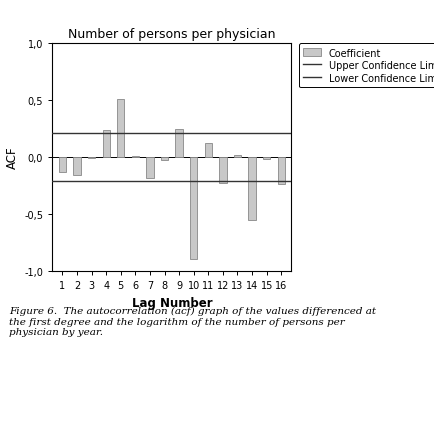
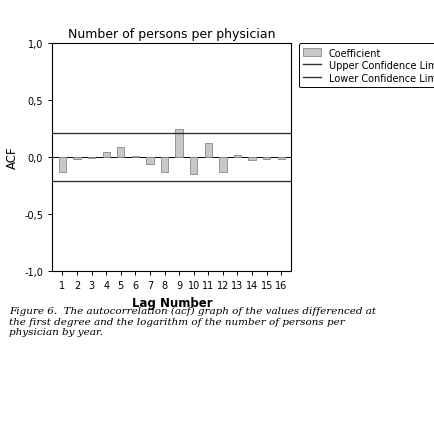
2: -0,16 -> -0,02
4: 0,24 -> 0,04
5: 0,51 -> 0,09
7: -0,18 -> -0,06
8: -0,03 -> -0,13
10: -0,89 -> -0,15
12: -0,23 -> -0,13
14: -0,55 -> -0,03
16: -0,24 -> -0,02
